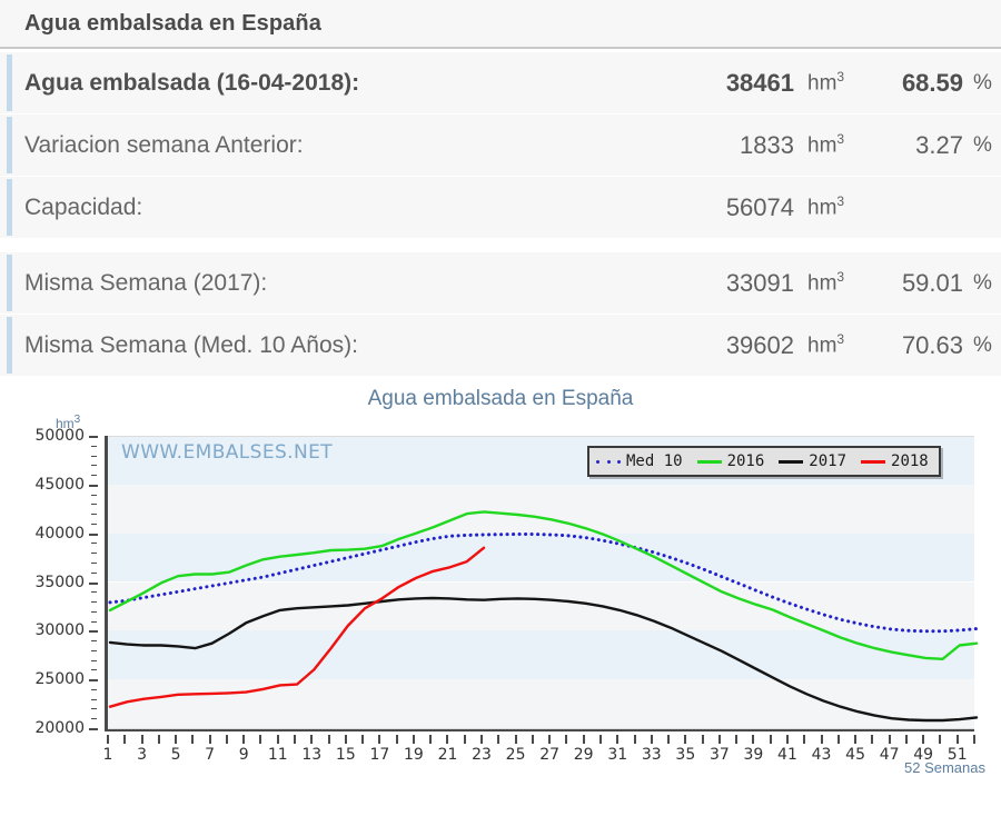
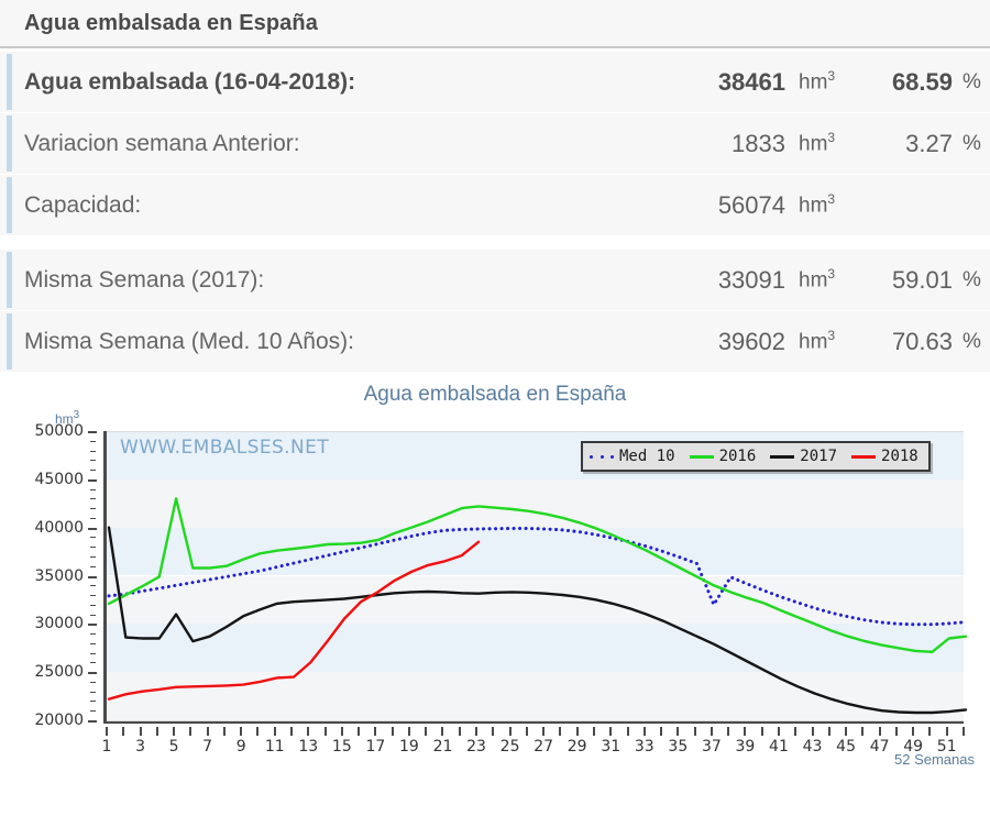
2017/1: 29000 -> 40000
2016/5: 36000 -> 43000
2017/5: 28000 -> 31000
Med 10/37: 36000 -> 32000
